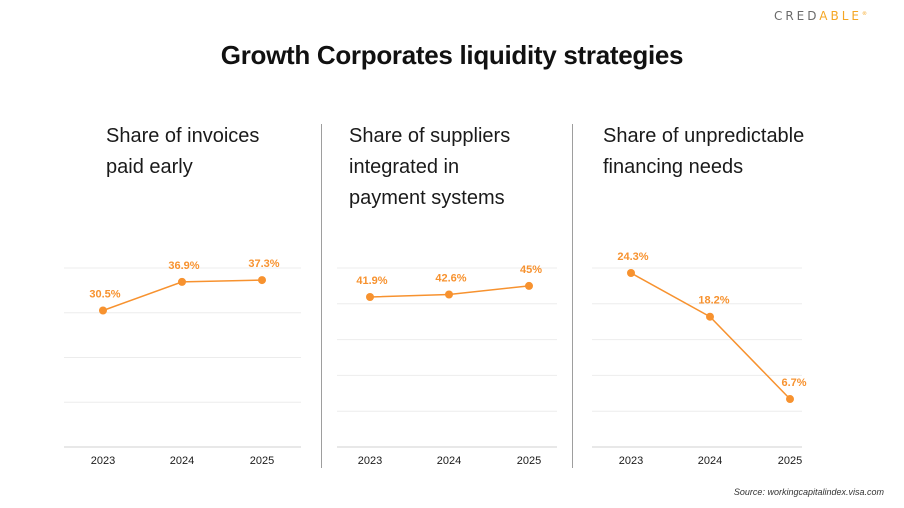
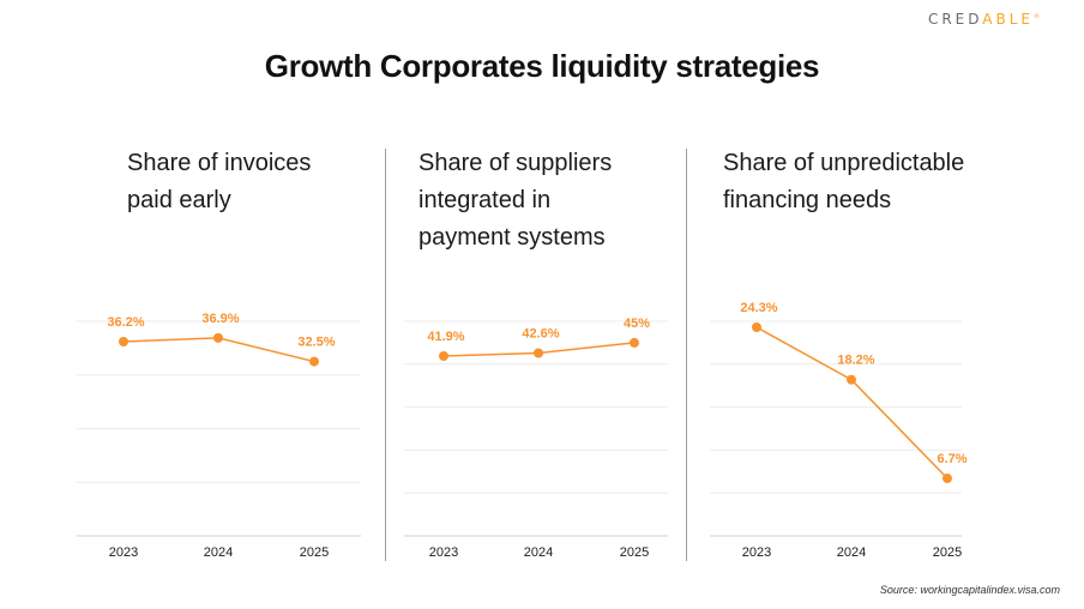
Share of invoices paid early/2023: 30.5% -> 36.2%
Share of invoices paid early/2025: 37.3% -> 32.5%
